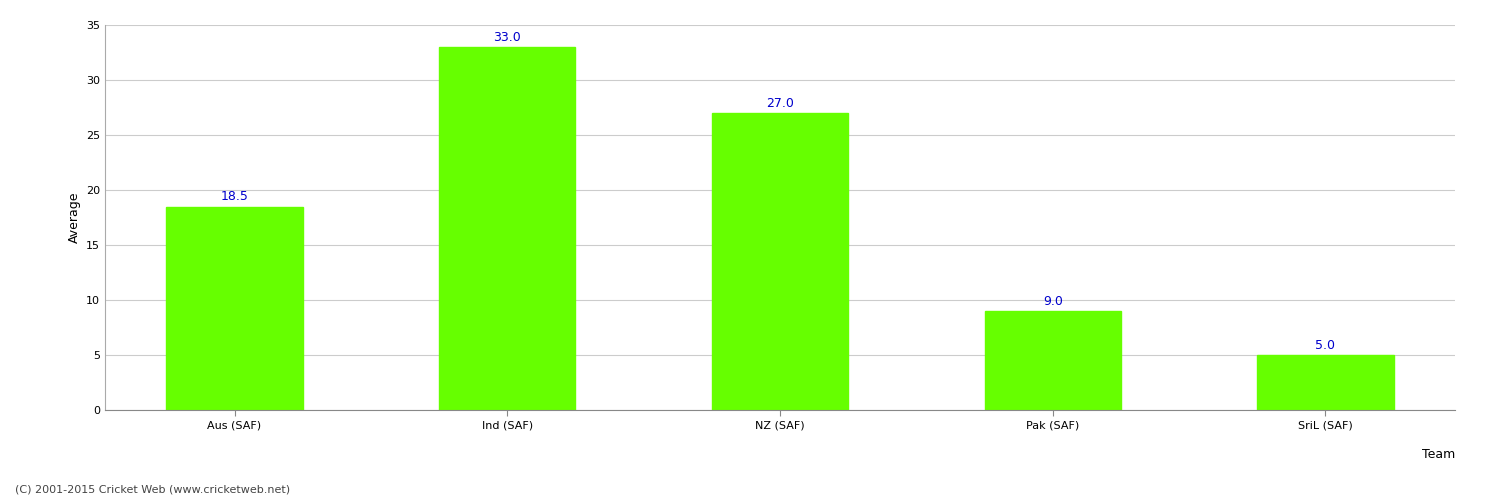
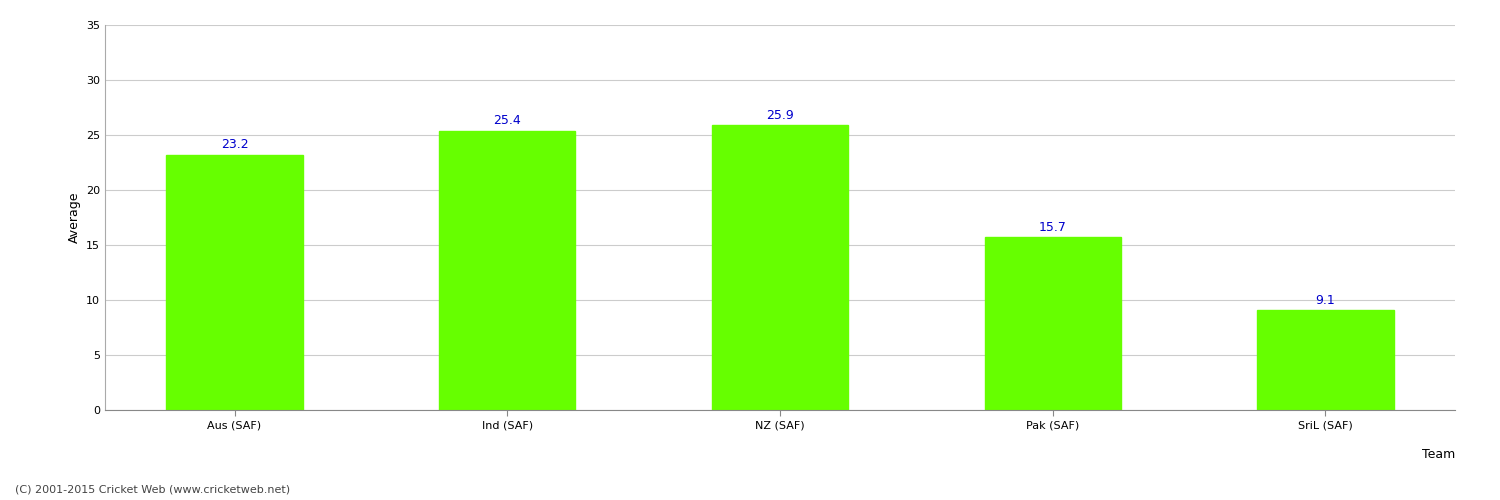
Aus (SAF): 18.5 -> 23.2
Ind (SAF): 33.0 -> 25.4
NZ (SAF): 27.0 -> 25.9
Pak (SAF): 9.0 -> 15.7
SriL (SAF): 5.0 -> 9.1
